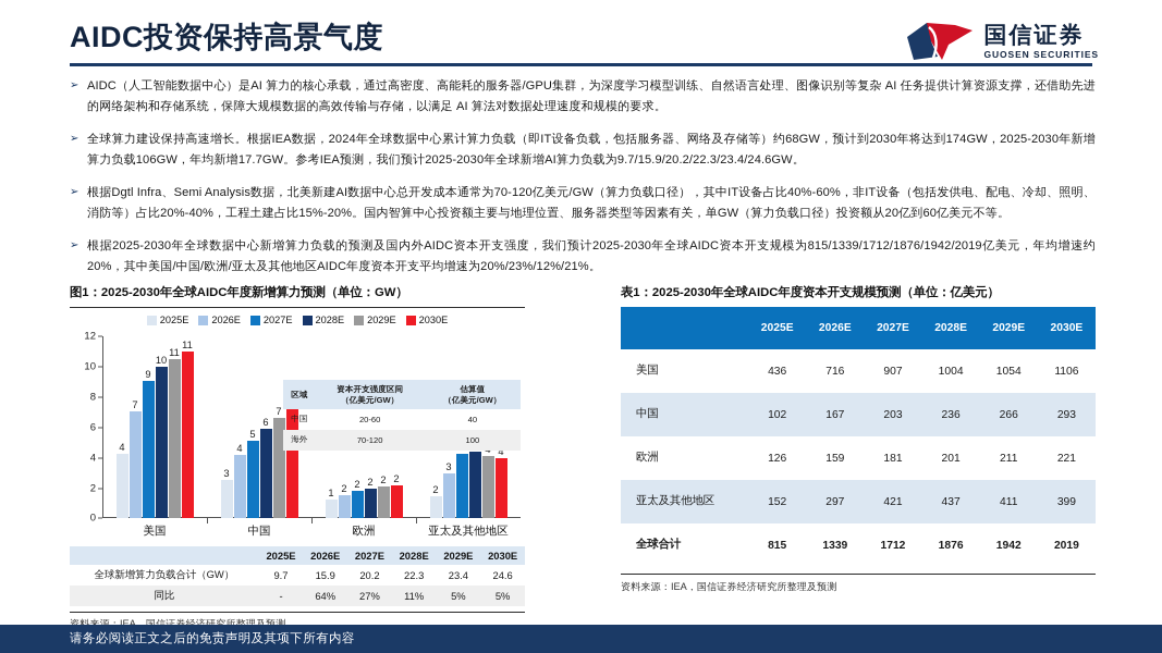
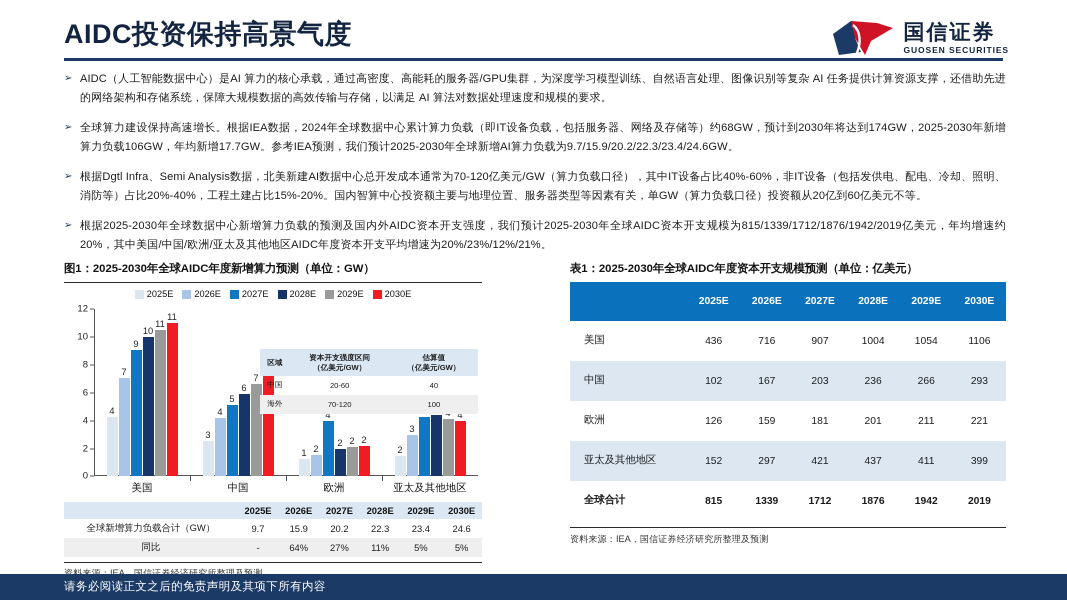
2027E/欧洲: 2 -> 4
